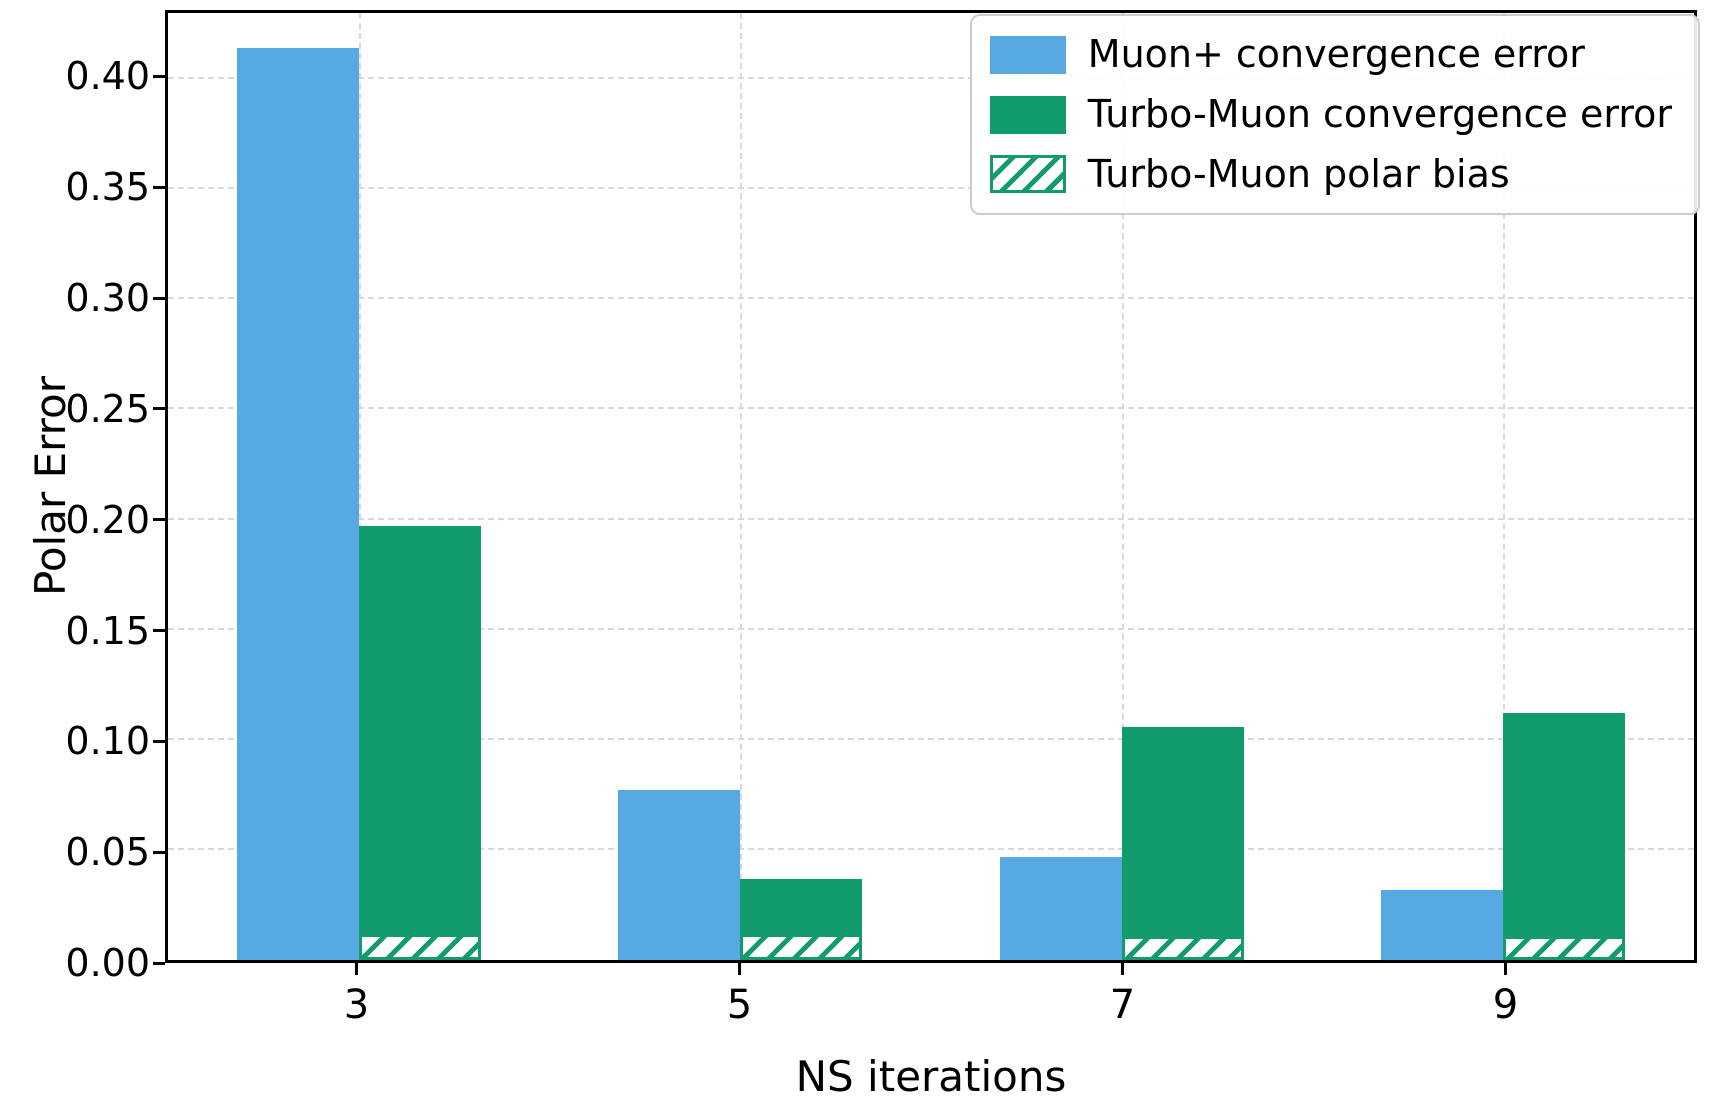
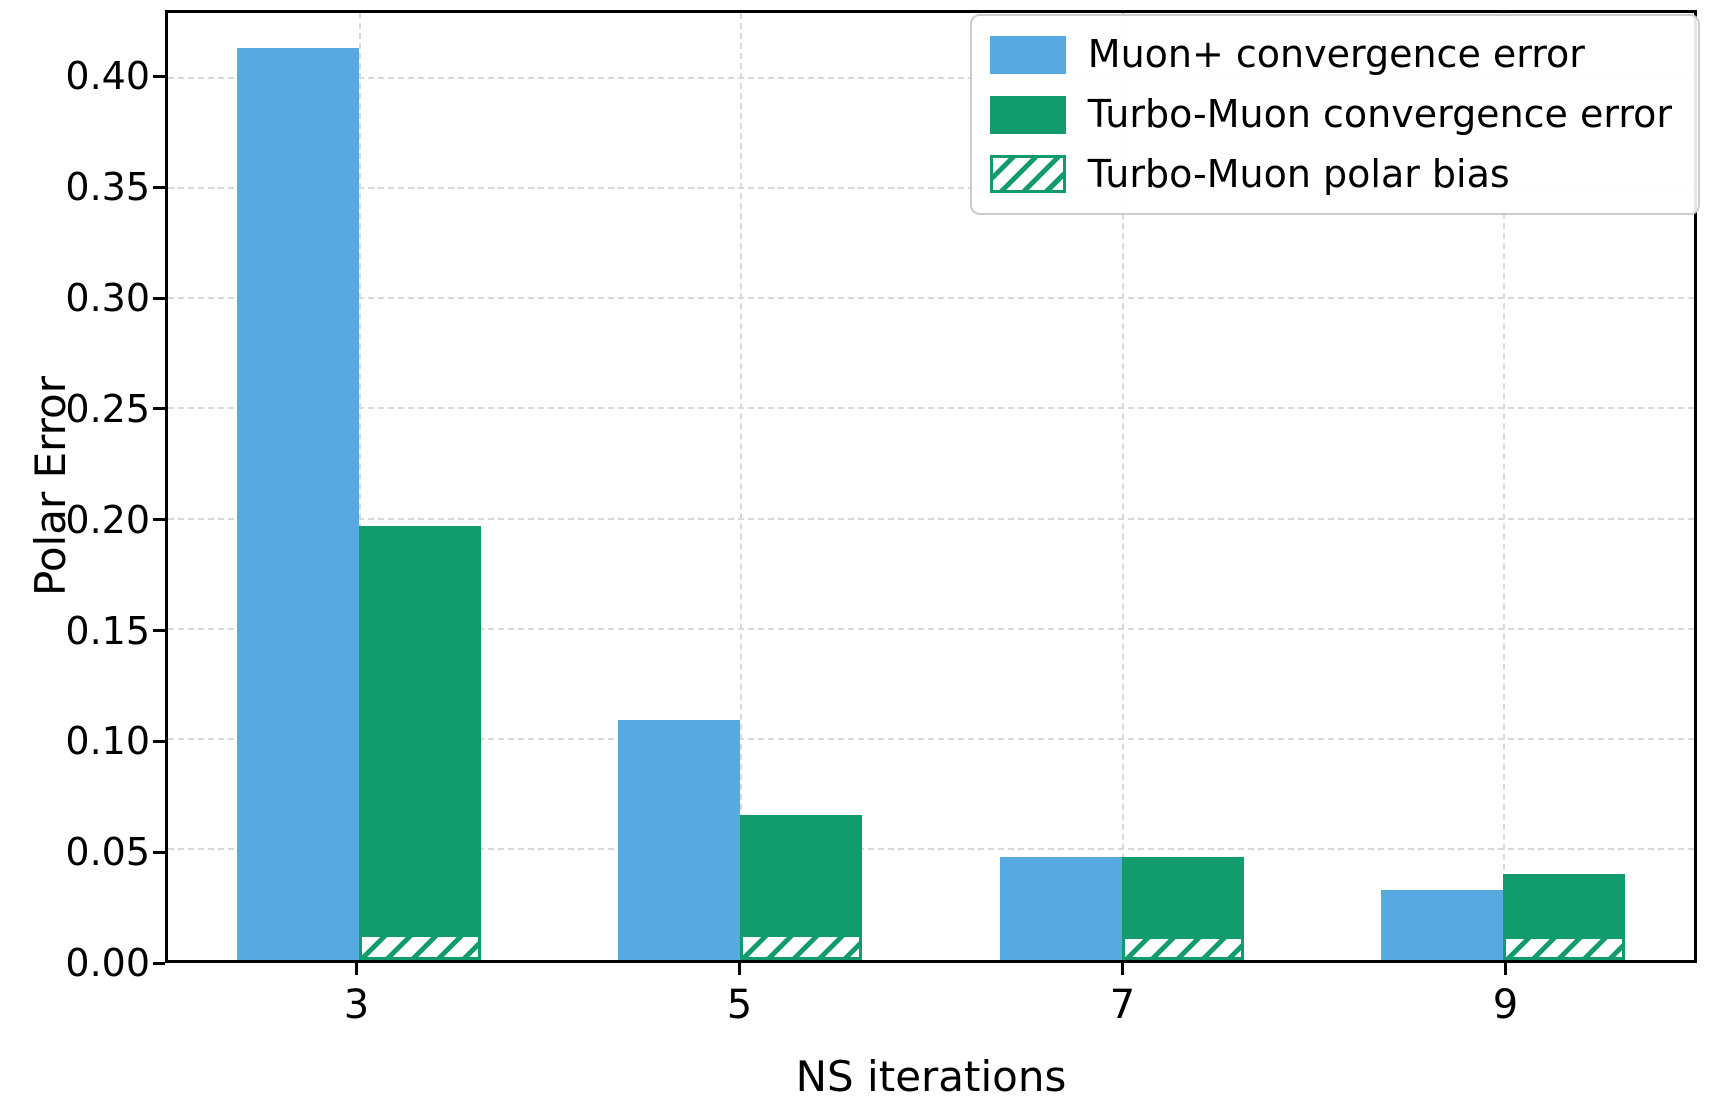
Muon+ convergence error/5: 0.077 -> 0.109
Turbo-Muon convergence error/5: 0.037 -> 0.066
Turbo-Muon convergence error/7: 0.106 -> 0.047
Turbo-Muon convergence error/9: 0.112 -> 0.039
